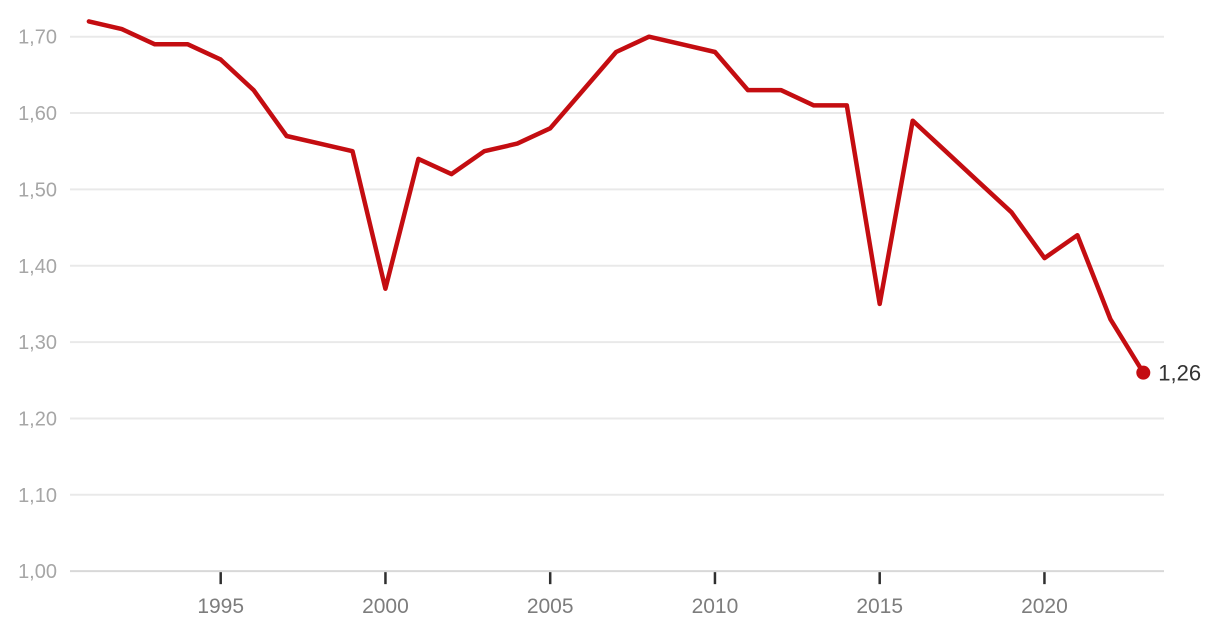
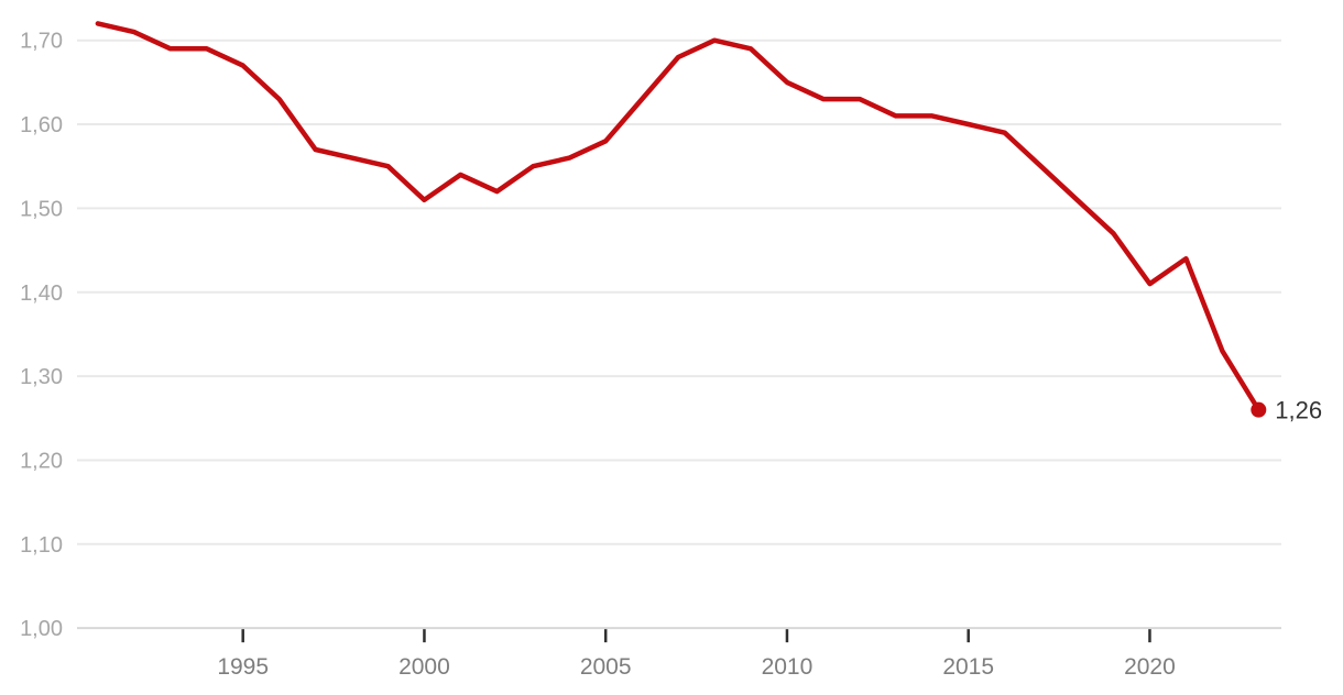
2000: 1,37 -> 1,51
2010: 1,68 -> 1,65
2015: 1,35 -> 1,60
